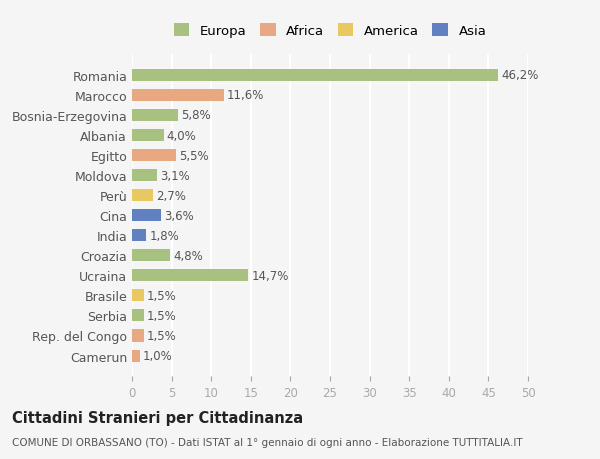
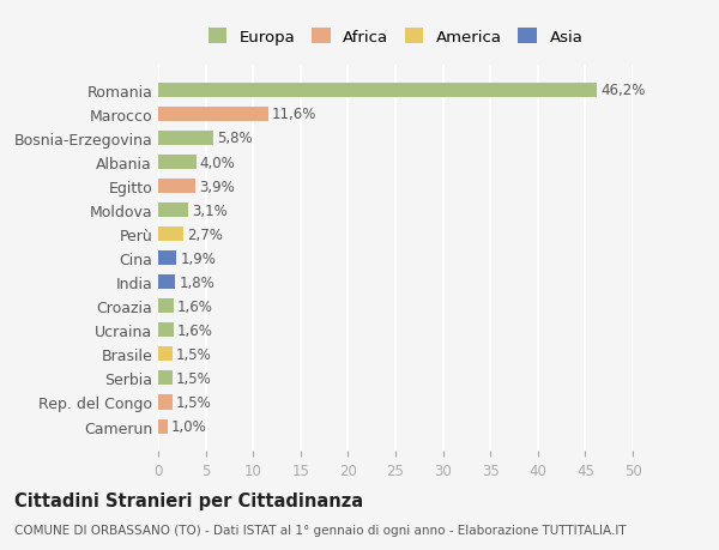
Egitto: 5,5% -> 3,9%
Cina: 3,6% -> 1,9%
Croazia: 4,8% -> 1,6%
Ucraina: 14,7% -> 1,6%
